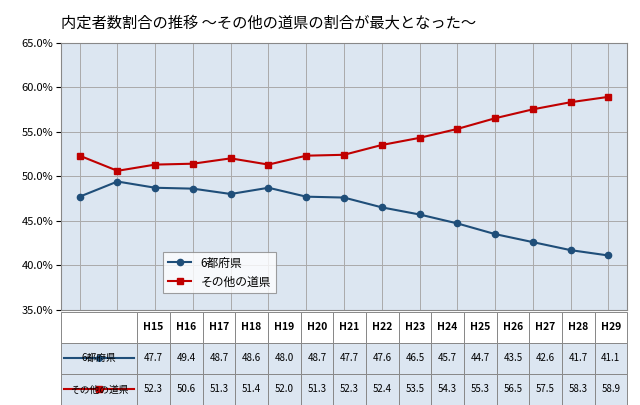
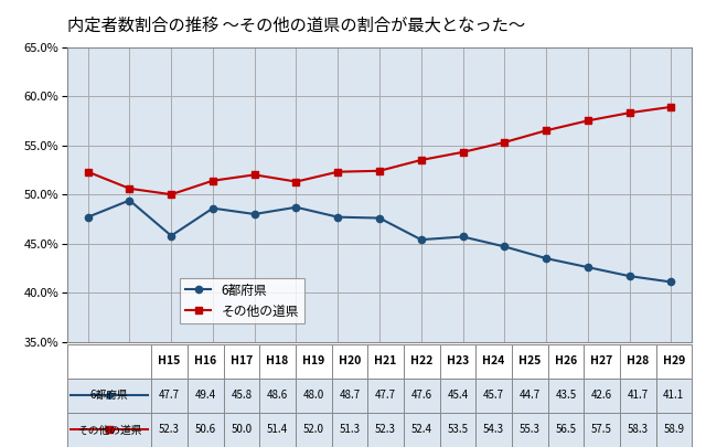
6都府県/H17: 48.7 -> 45.8
その他の道県/H17: 51.3 -> 50.0
6都府県/H23: 46.5 -> 45.4
